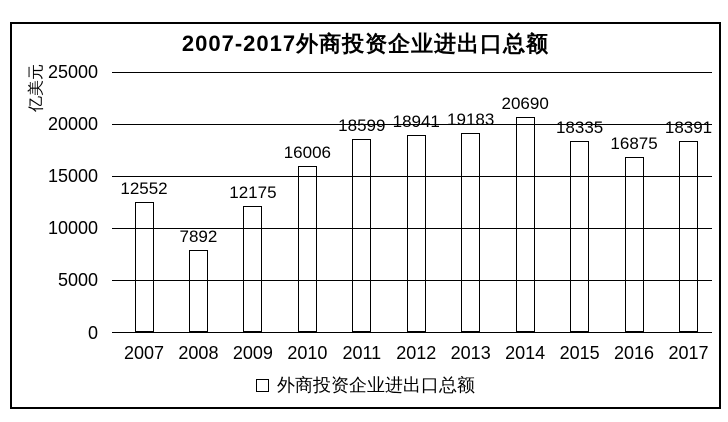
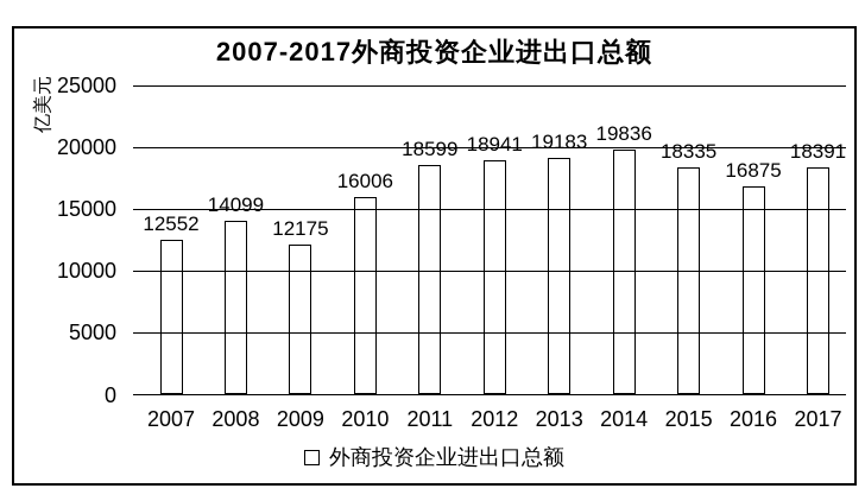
2008: 7892 -> 14099
2014: 20690 -> 19836
